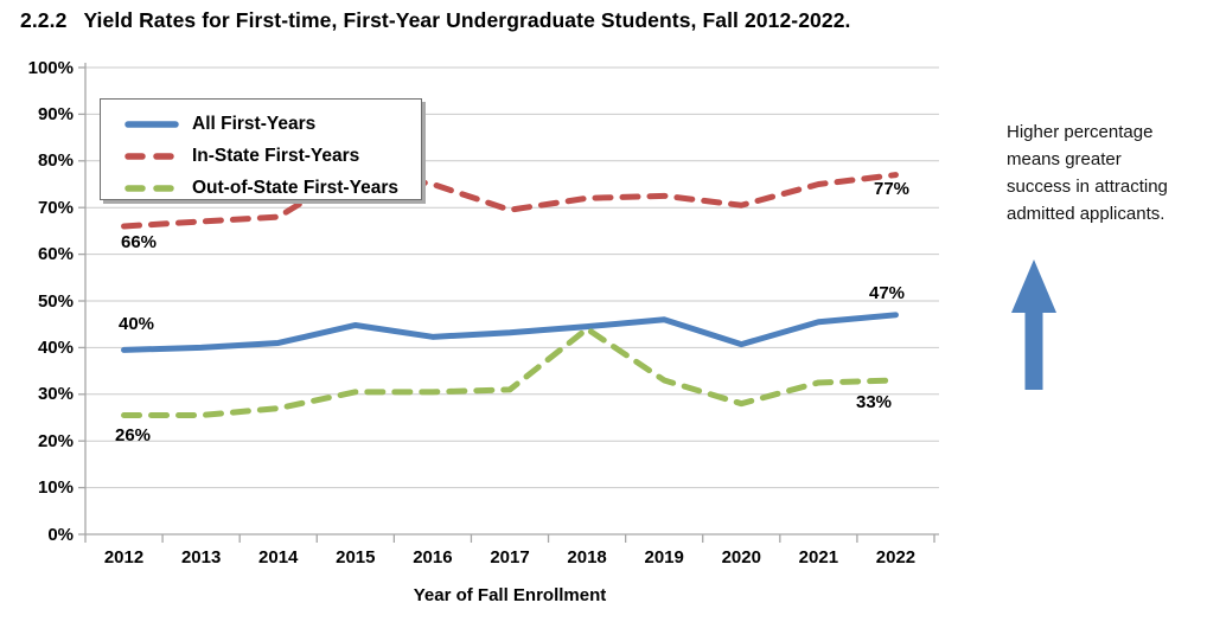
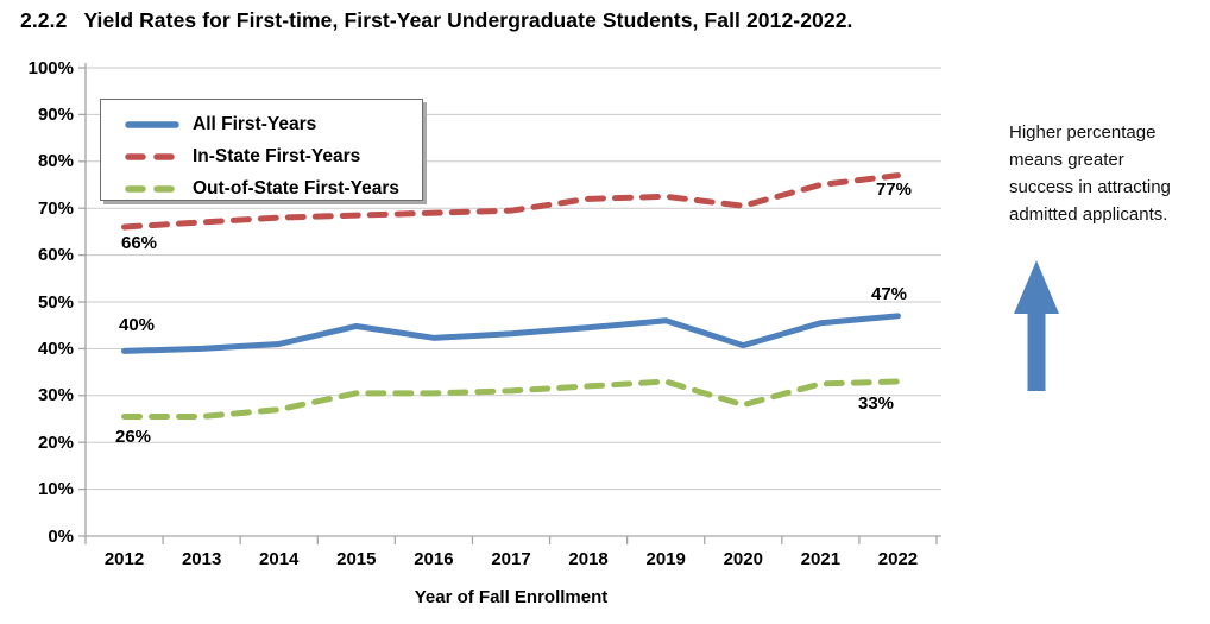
In-State First-Years/2015: 78% -> 68%
In-State First-Years/2016: 75% -> 69%
Out-of-State First-Years/2018: 44% -> 32%
